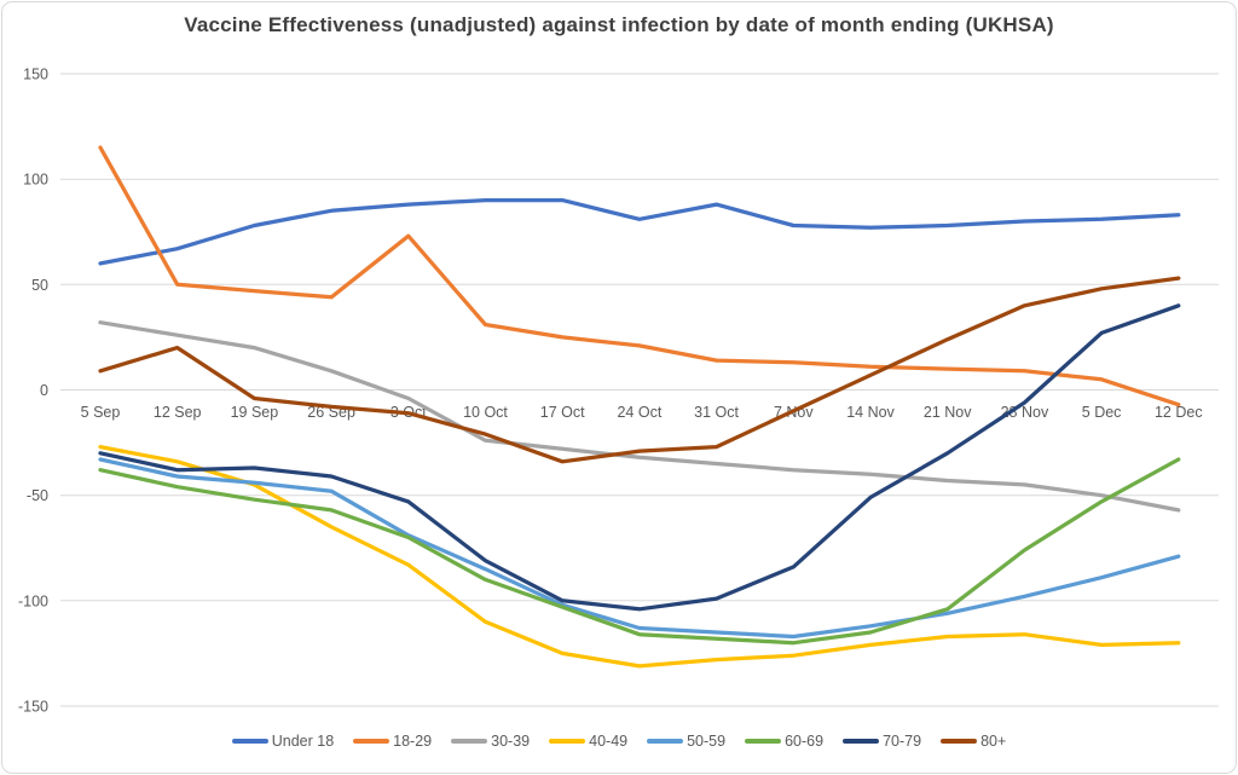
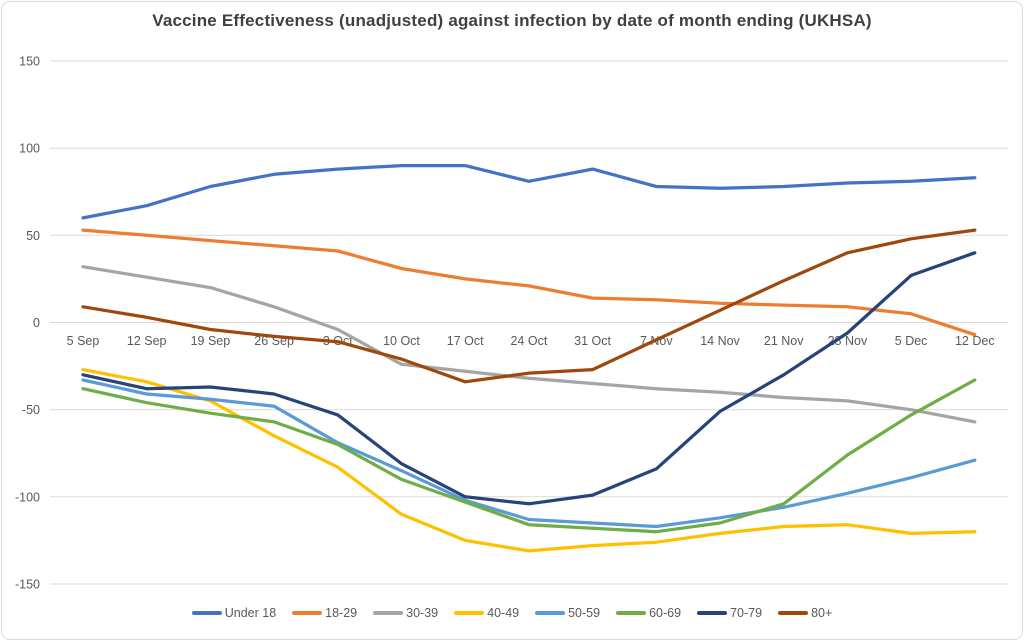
18-29/5 Sep: 115 -> 53
80+/12 Sep: 20 -> 3
18-29/3 Oct: 73 -> 41
